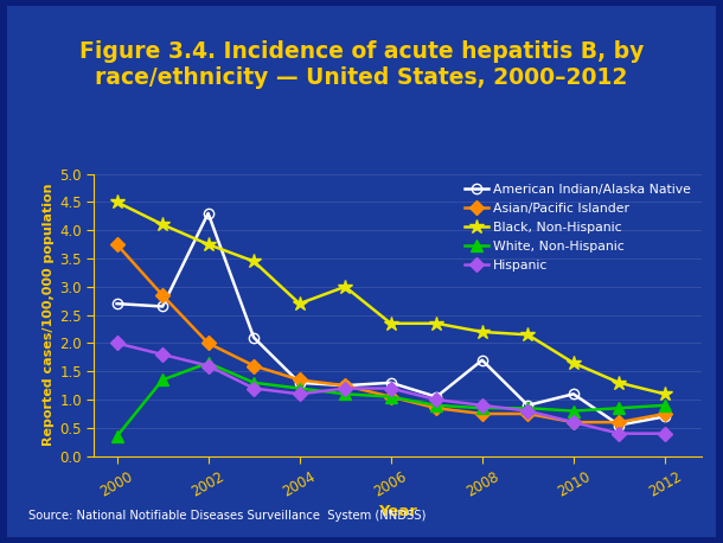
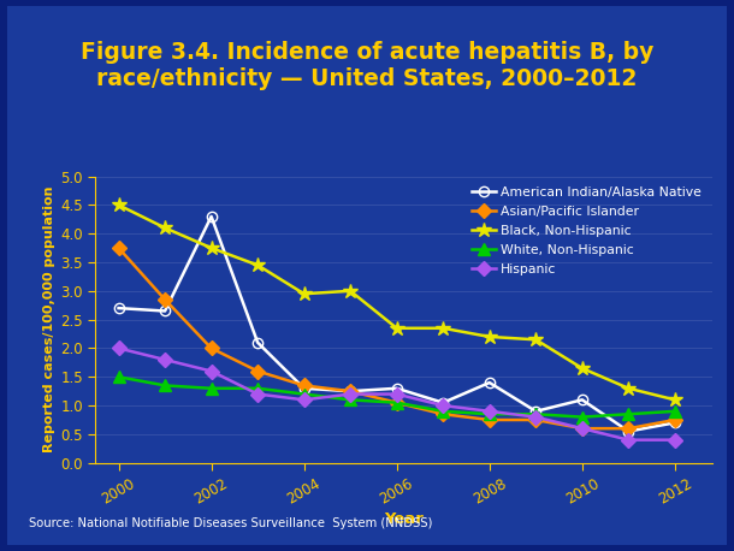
White, Non-Hispanic/2000: 0.35 -> 1.50
White, Non-Hispanic/2002: 1.65 -> 1.30
Black, Non-Hispanic/2004: 2.70 -> 2.95
American Indian/Alaska Native/2008: 1.70 -> 1.40
